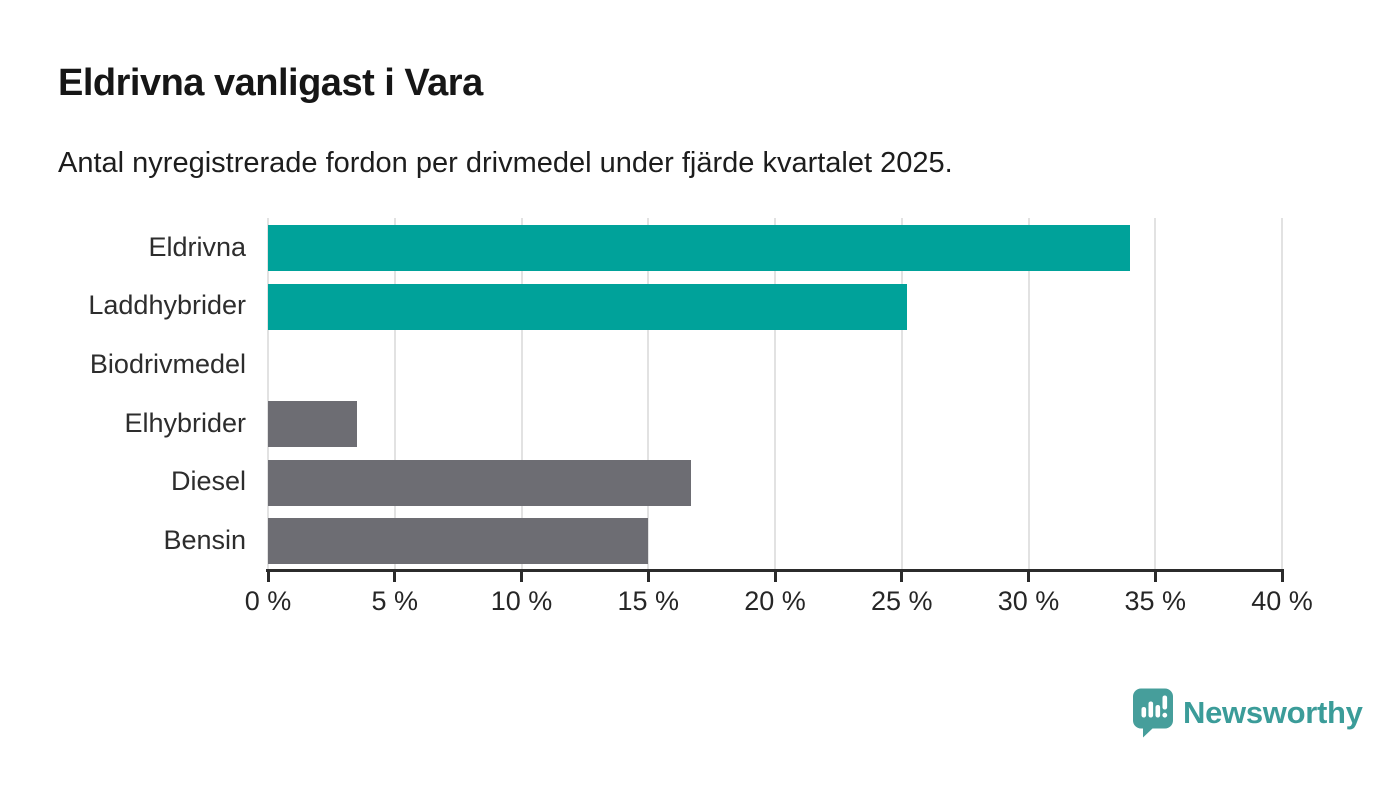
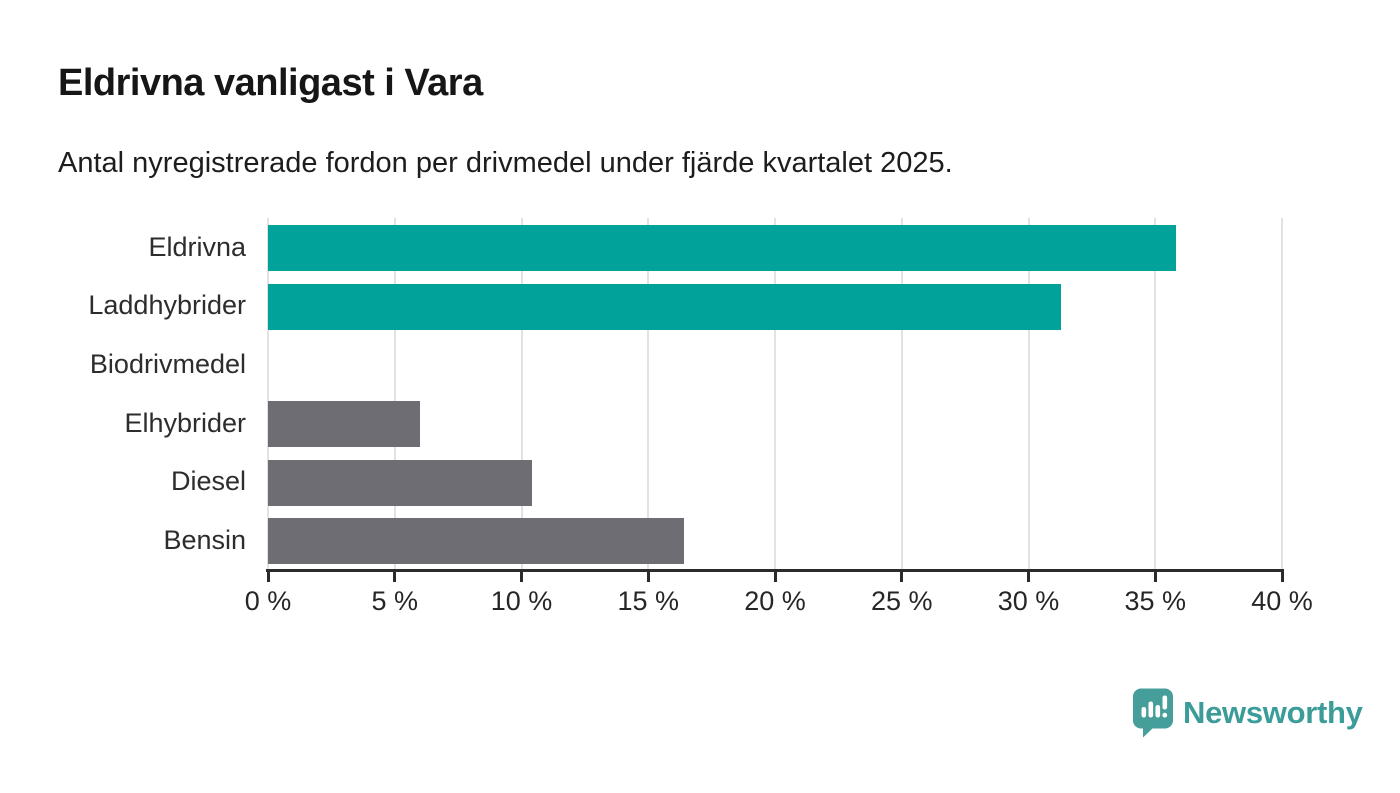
Eldrivna: 34.0% -> 35.8%
Laddhybrider: 25.2% -> 31.3%
Elhybrider: 3.5% -> 6.0%
Diesel: 16.7% -> 10.4%
Bensin: 15.0% -> 16.4%
